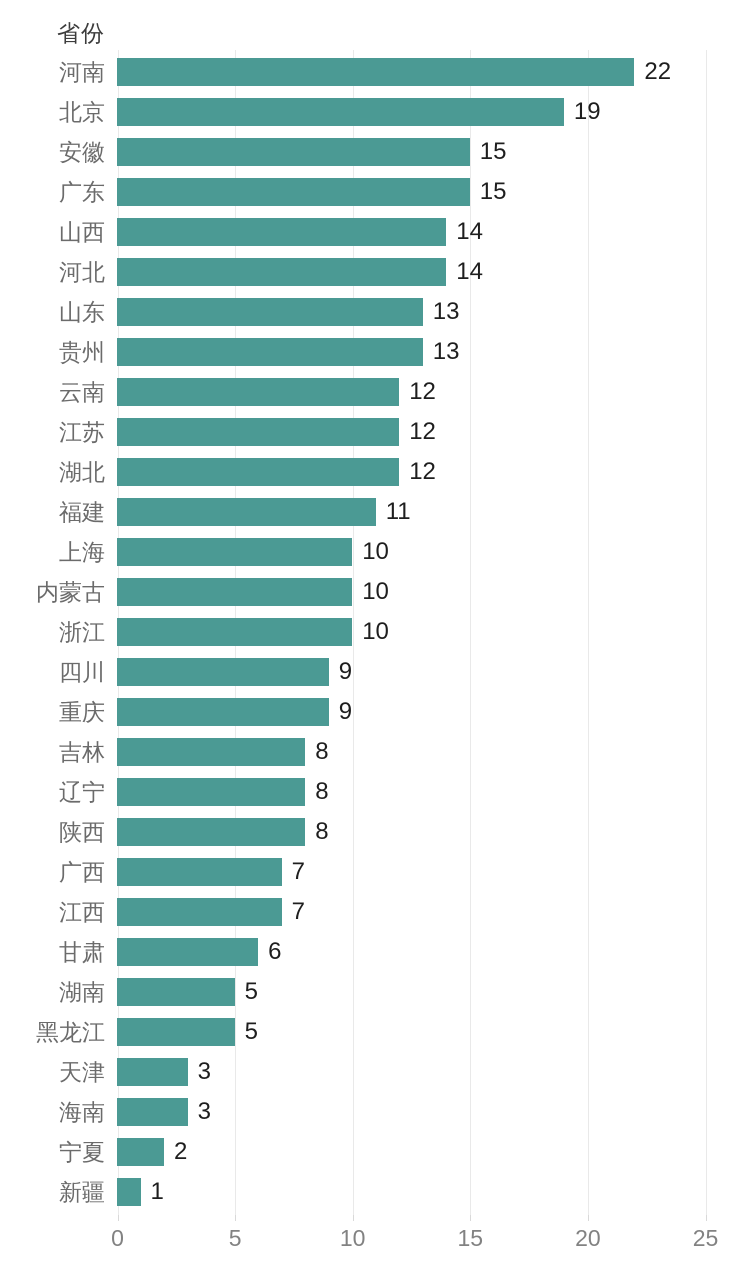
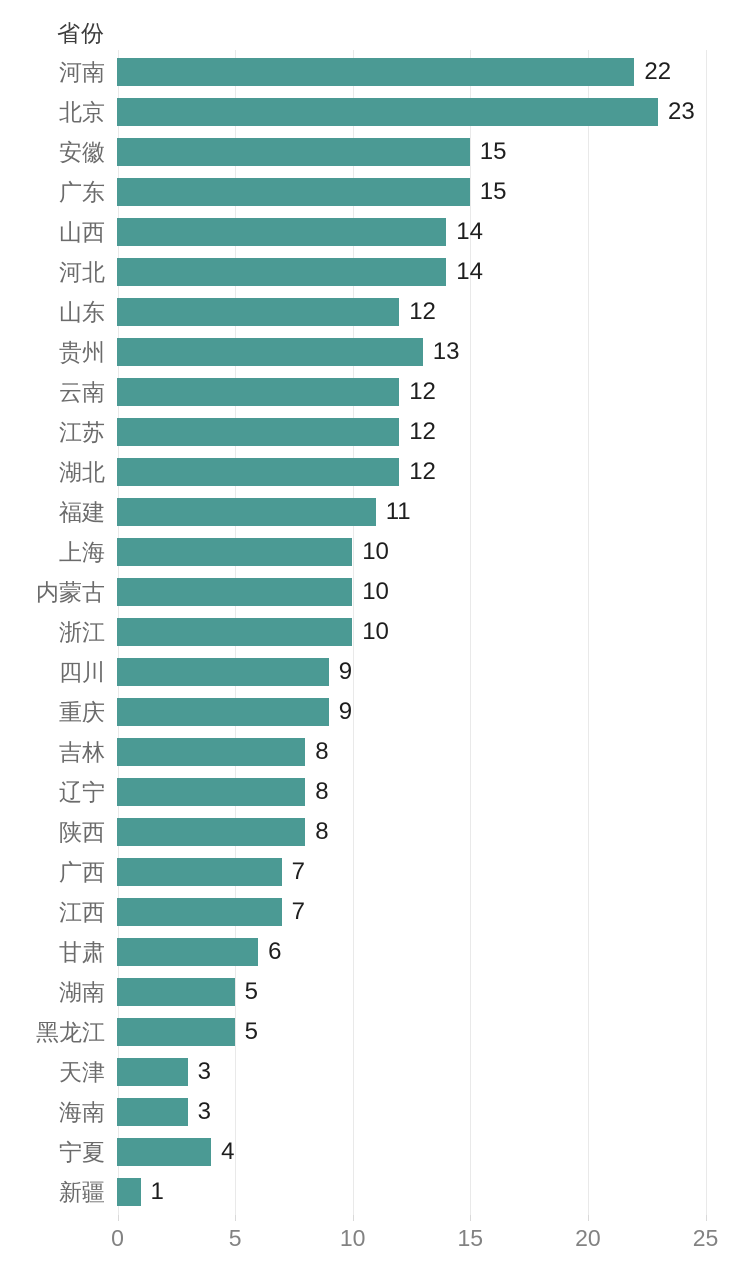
北京: 19 -> 23
山东: 13 -> 12
宁夏: 2 -> 4
